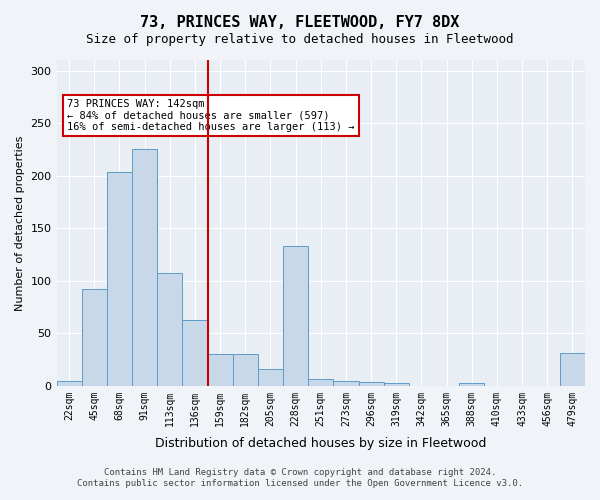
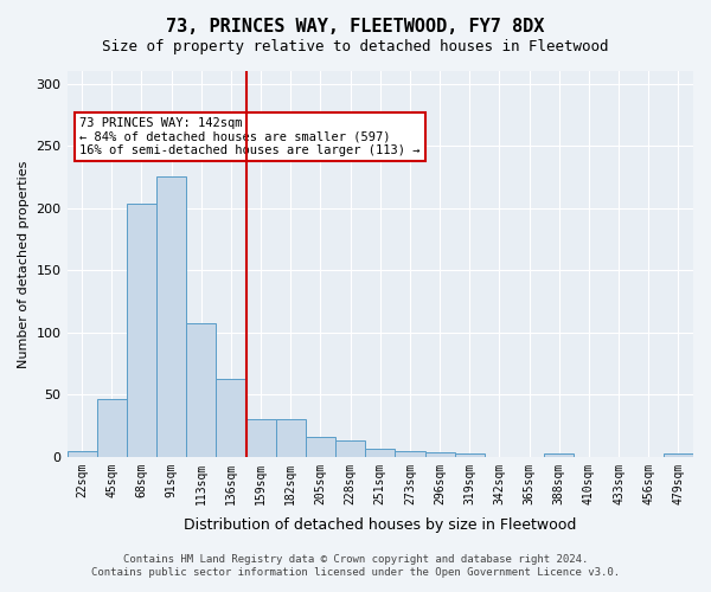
45sqm: 92 -> 46
228sqm: 133 -> 13
479sqm: 31 -> 3
